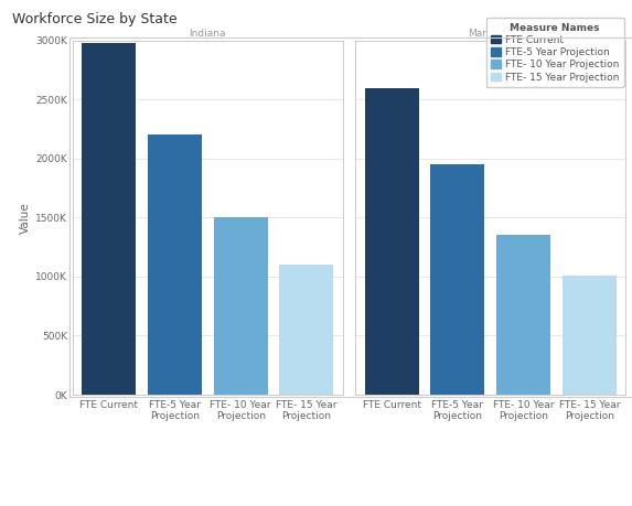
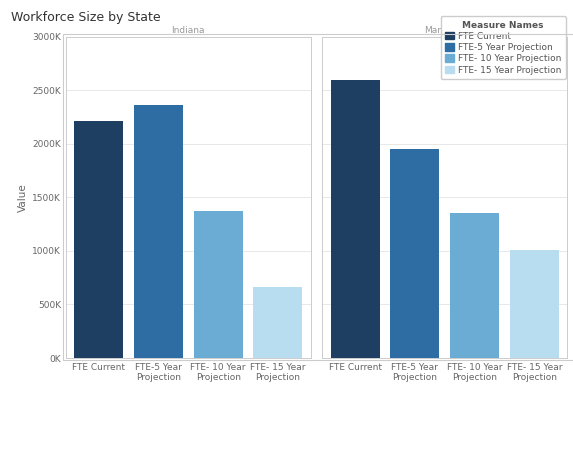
Indiana/FTE Current: 2980K -> 2210K
Indiana/FTE-5 Year Projection: 2200K -> 2360K
Indiana/FTE- 10 Year Projection: 1500K -> 1370K
Indiana/FTE- 15 Year Projection: 1100K -> 660K
